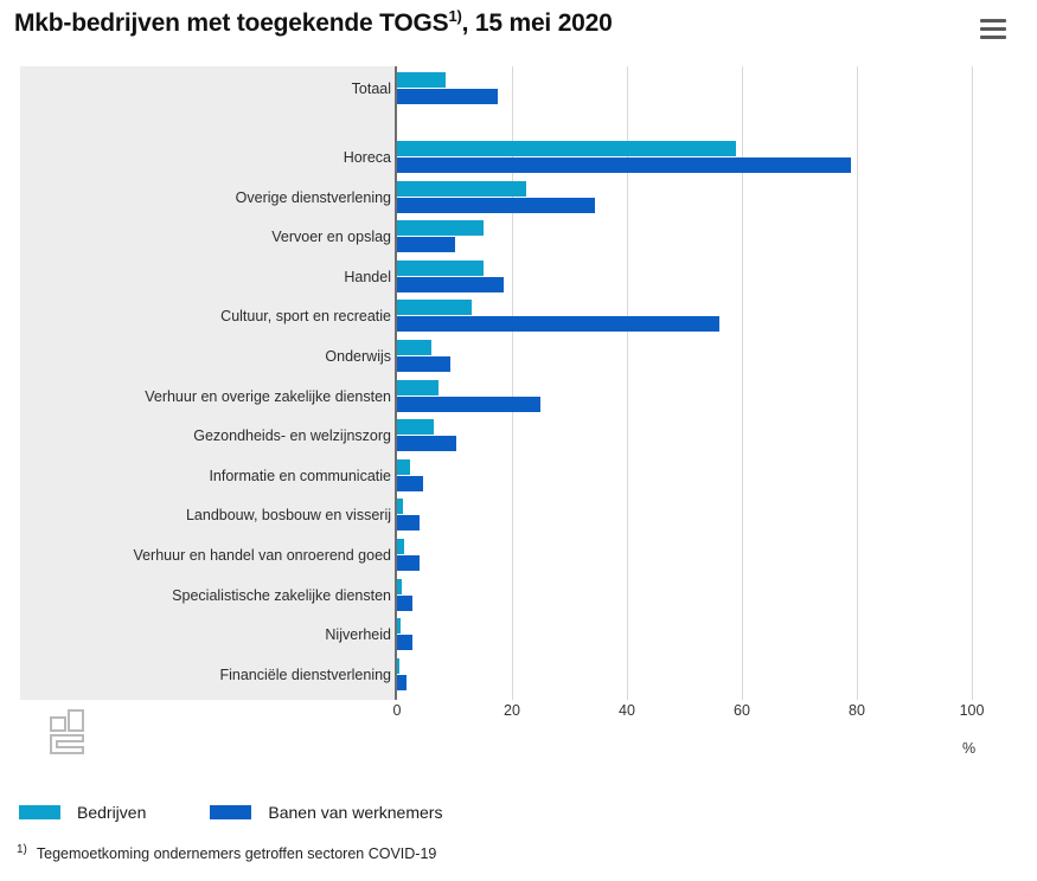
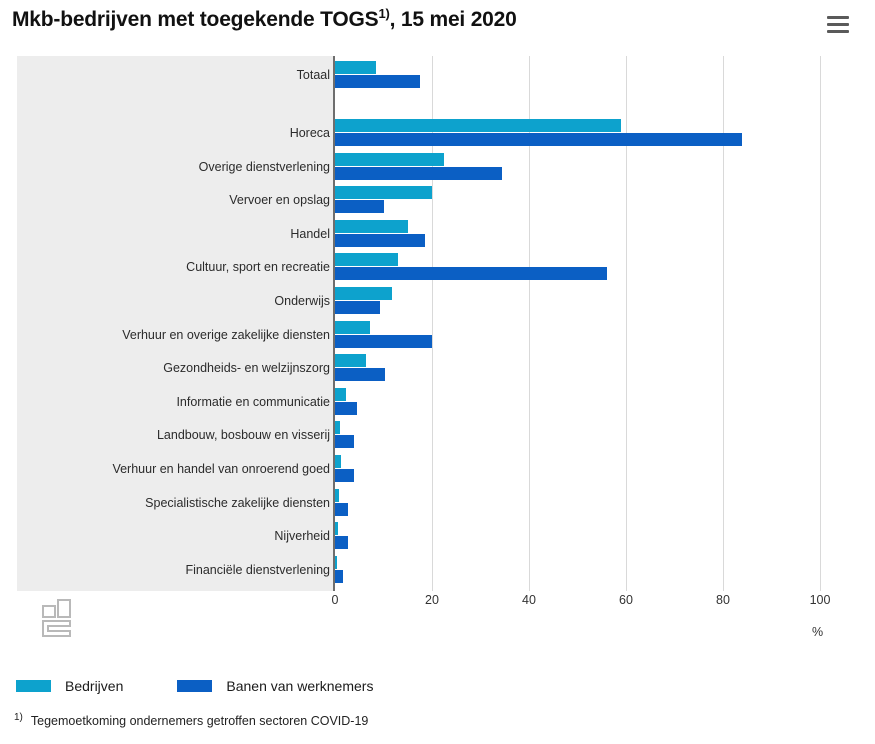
Banen van werknemers/Horeca: 79 -> 84
Bedrijven/Vervoer en opslag: 15 -> 20
Bedrijven/Onderwijs: 6 -> 12
Banen van werknemers/Verhuur en overige zakelijke diensten: 25 -> 20
